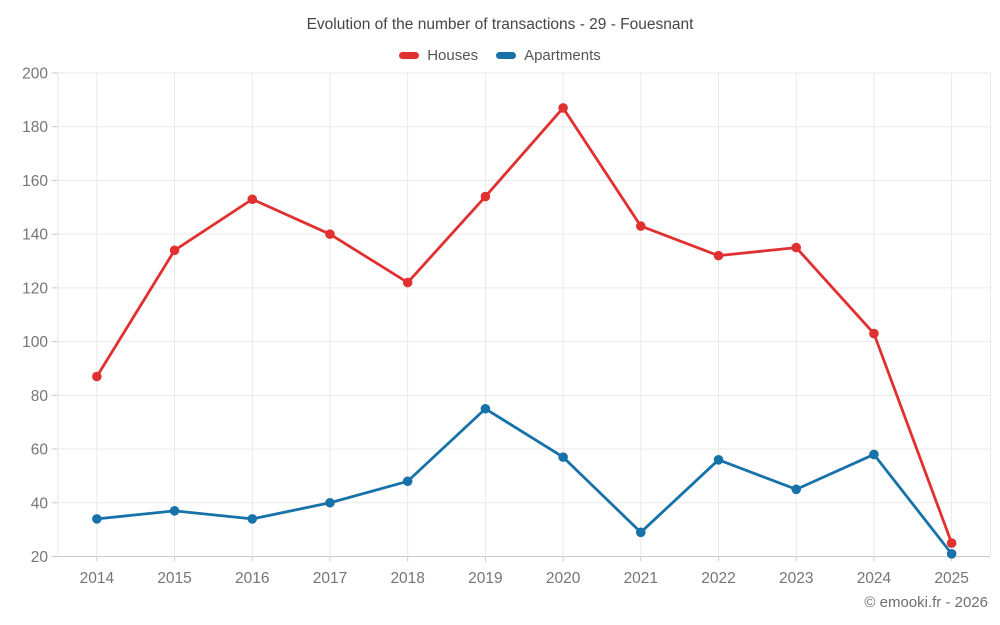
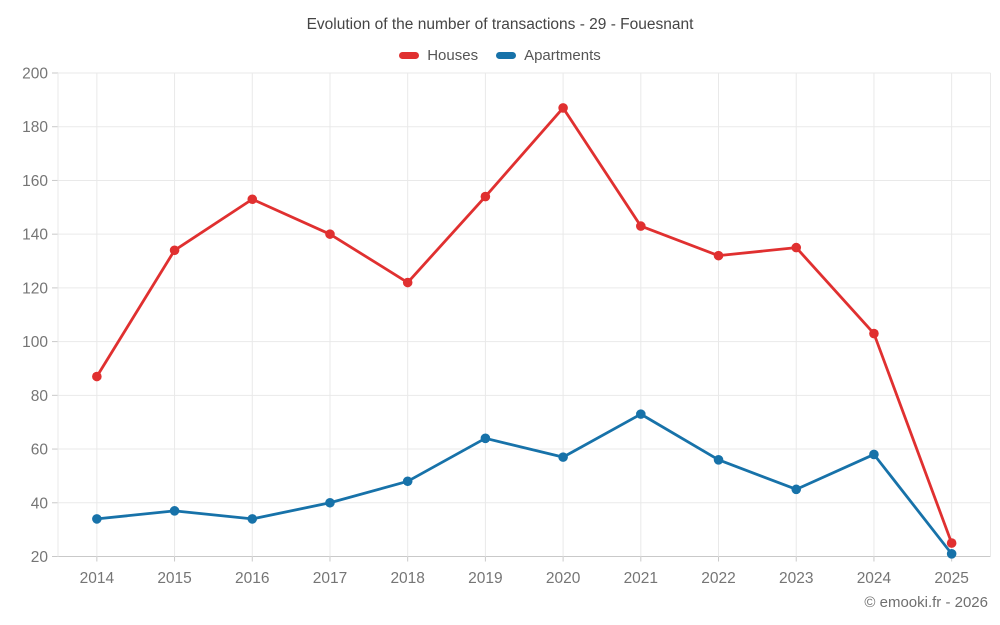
Apartments/2019: 75 -> 64
Apartments/2021: 29 -> 73
